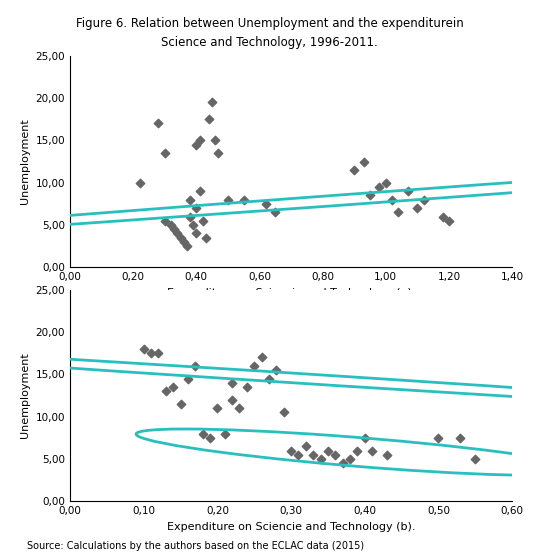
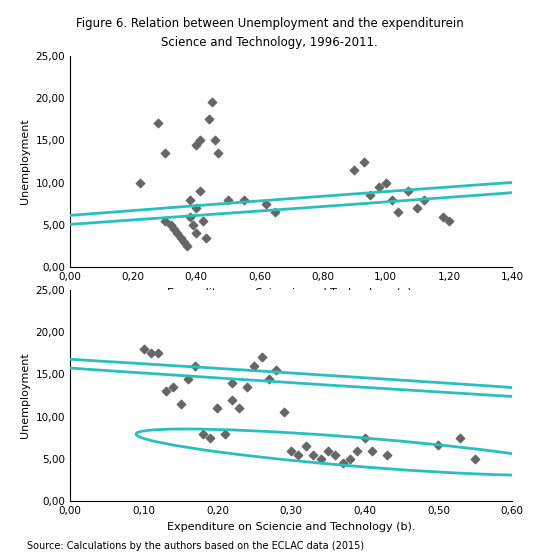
0,50: 7,5 -> 6,6
